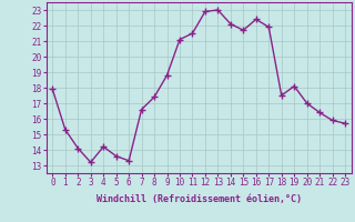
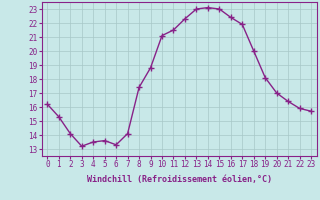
0: 17.9 -> 16.2
4: 14.2 -> 13.5
7: 16.6 -> 14.1
12: 22.9 -> 22.3
14: 22.1 -> 23.1
15: 21.7 -> 23.0
18: 17.5 -> 20.0
